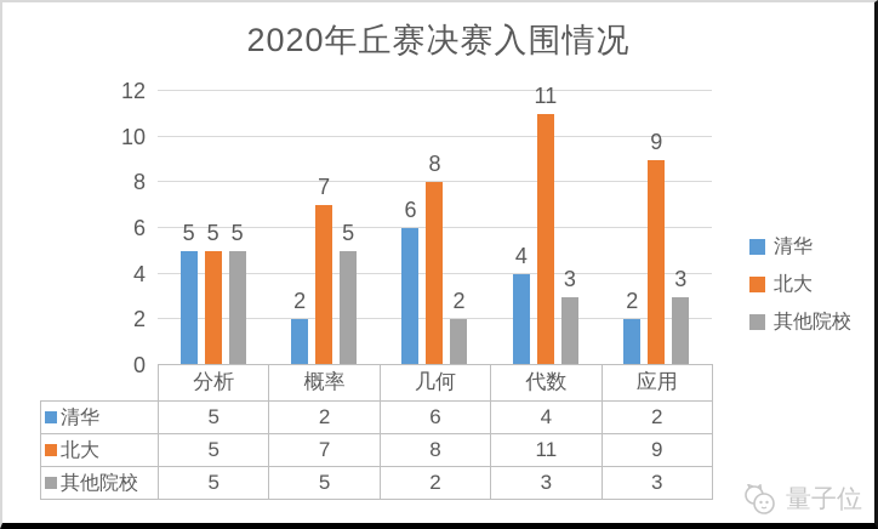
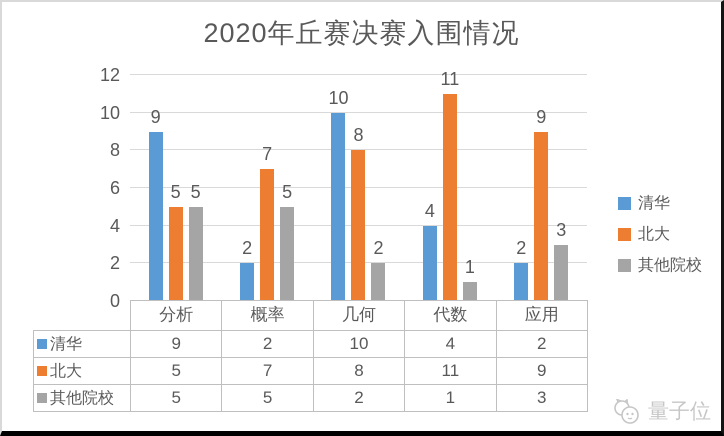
清华/分析: 5 -> 9
清华/几何: 6 -> 10
其他院校/代数: 3 -> 1
